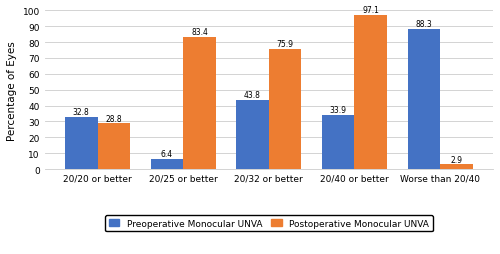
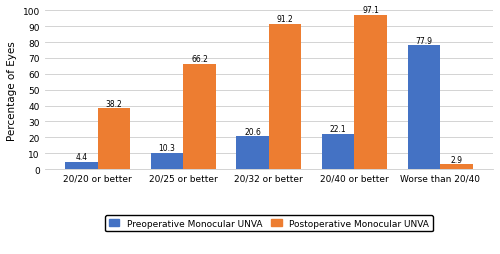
Preoperative Monocular UNVA/20/20 or better: 32.8 -> 4.4
Postoperative Monocular UNVA/20/20 or better: 28.8 -> 38.2
Preoperative Monocular UNVA/20/25 or better: 6.4 -> 10.3
Postoperative Monocular UNVA/20/25 or better: 83.4 -> 66.2
Preoperative Monocular UNVA/20/32 or better: 43.8 -> 20.6
Postoperative Monocular UNVA/20/32 or better: 75.9 -> 91.2
Preoperative Monocular UNVA/20/40 or better: 33.9 -> 22.1
Preoperative Monocular UNVA/Worse than 20/40: 88.3 -> 77.9
